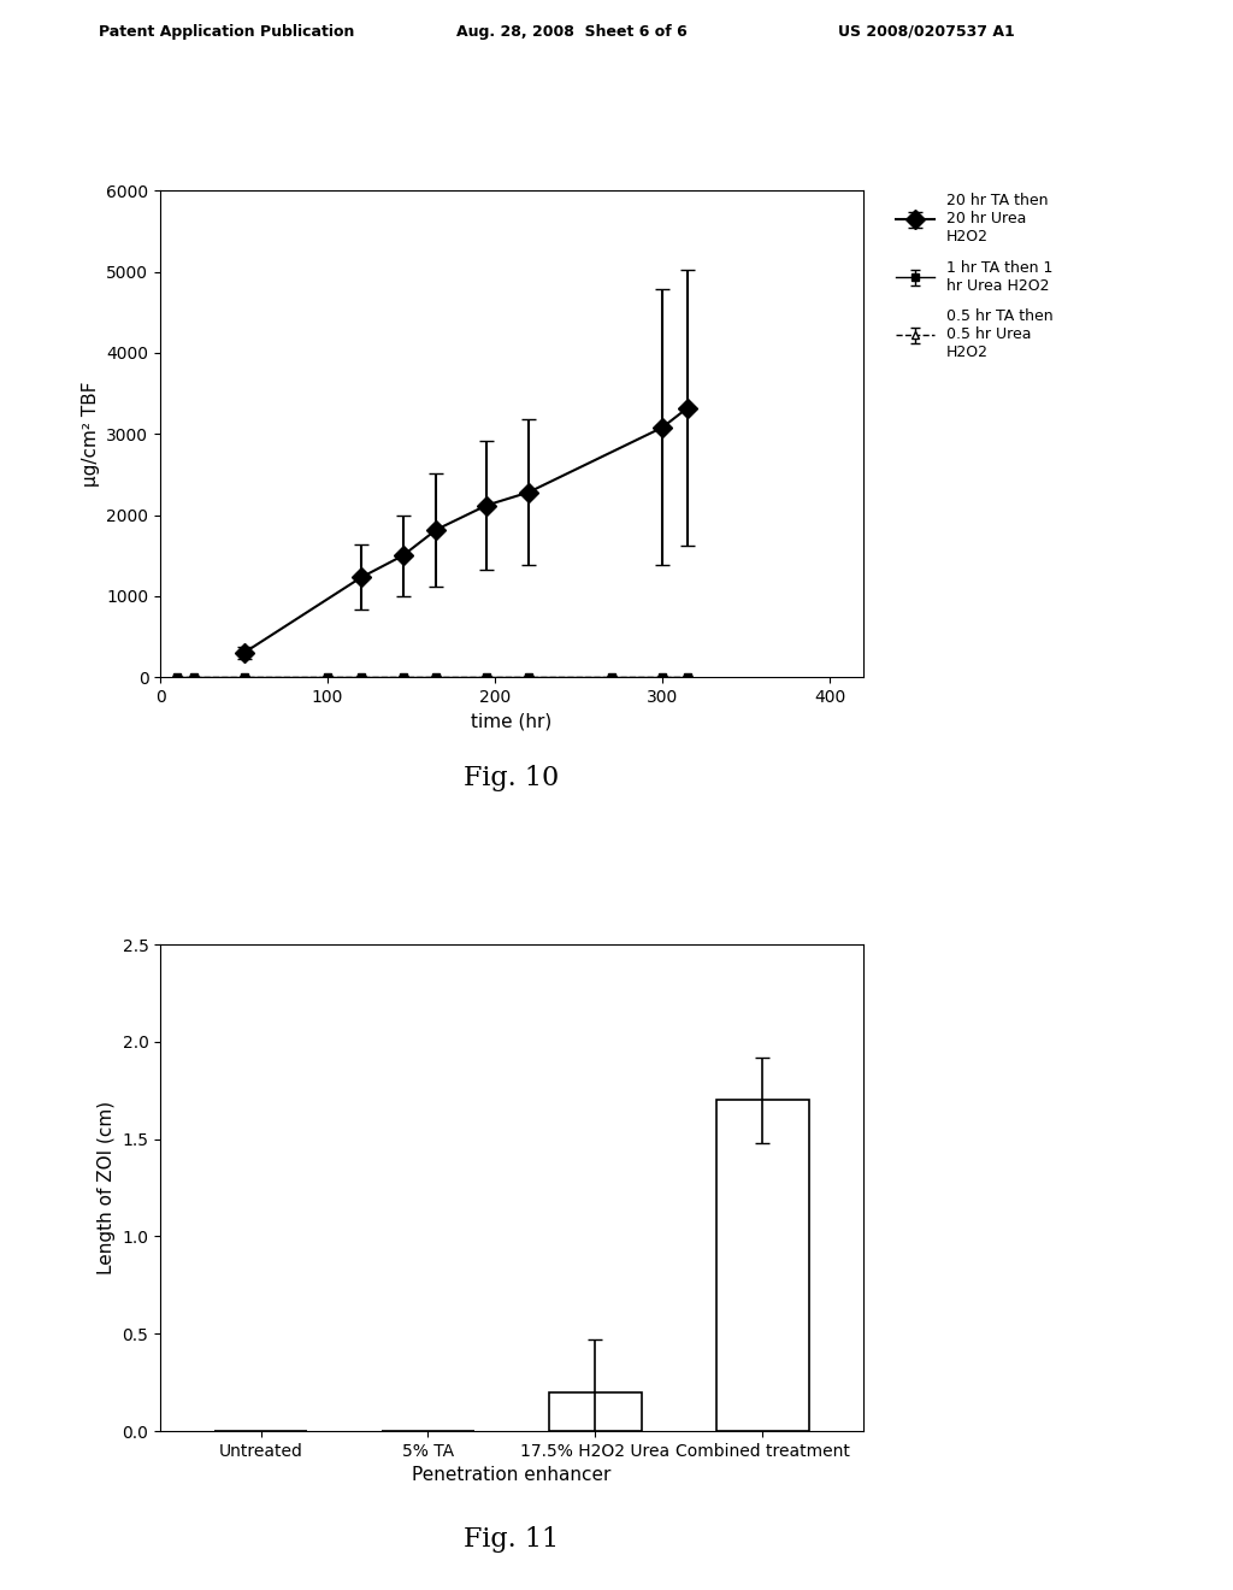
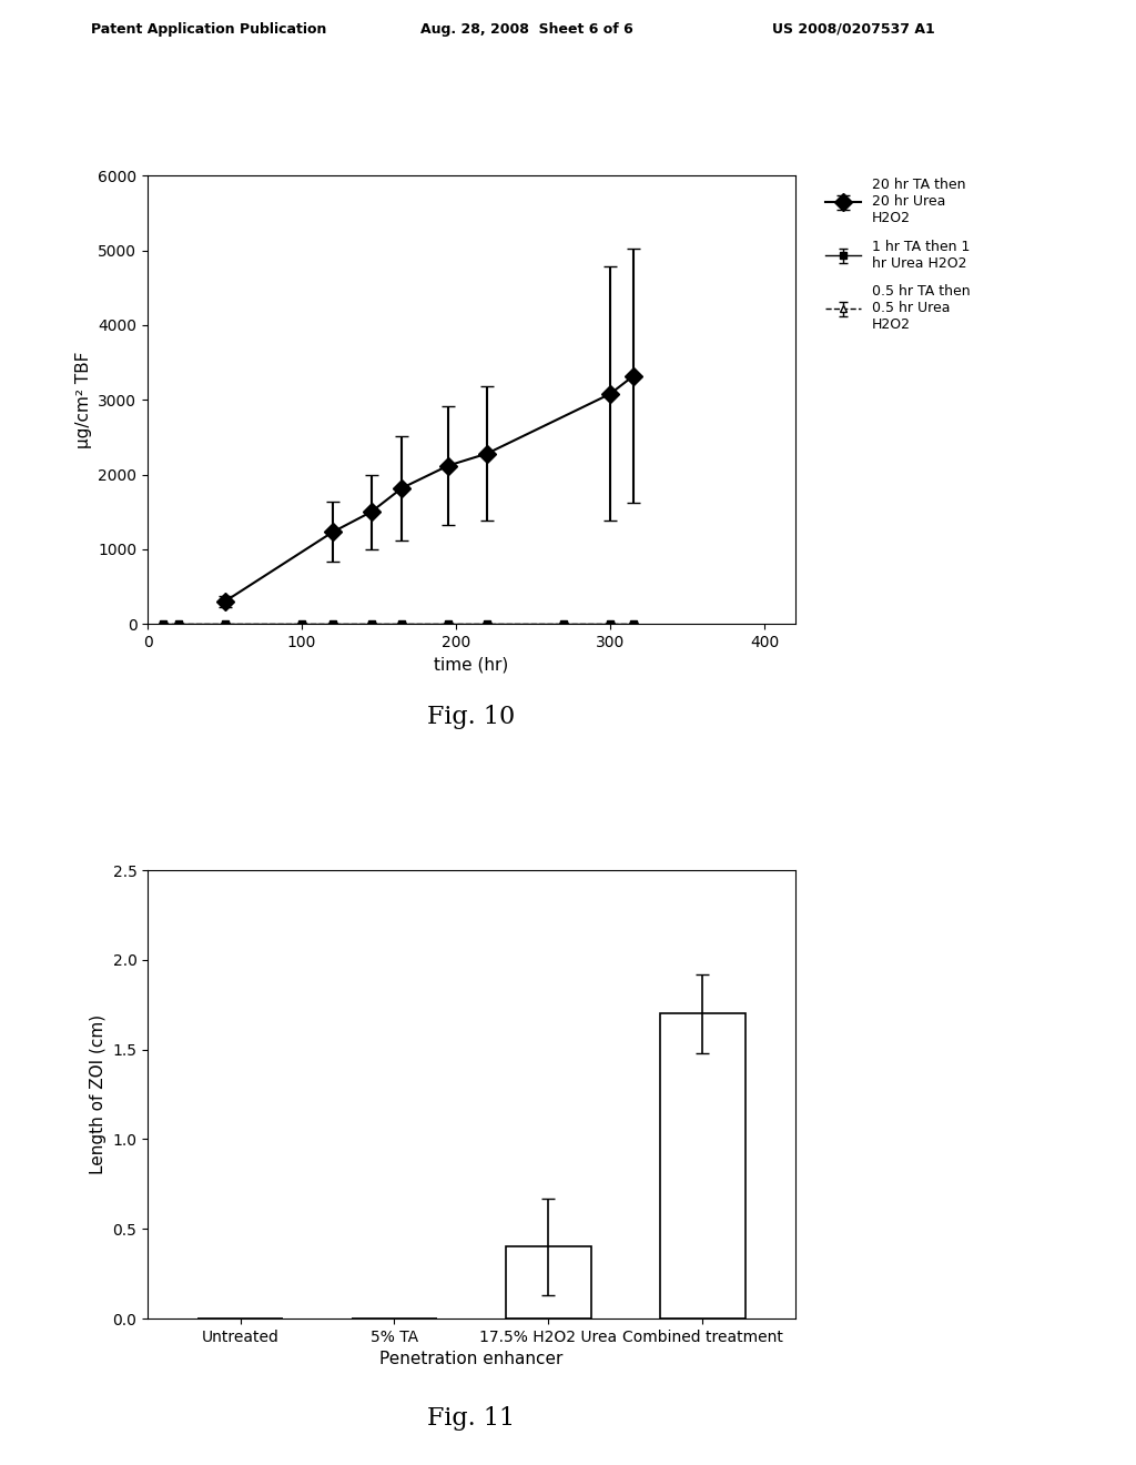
17.5% H2O2 Urea: 0.2 -> 0.4
